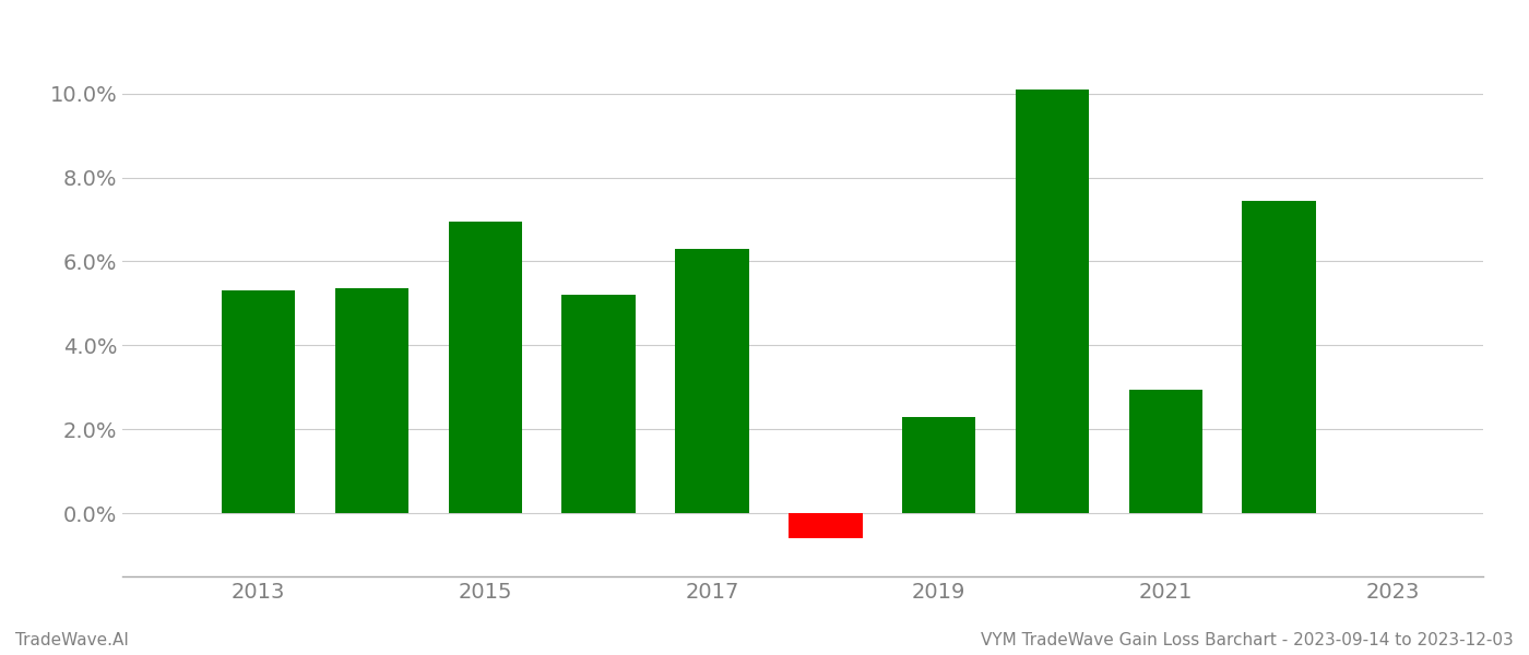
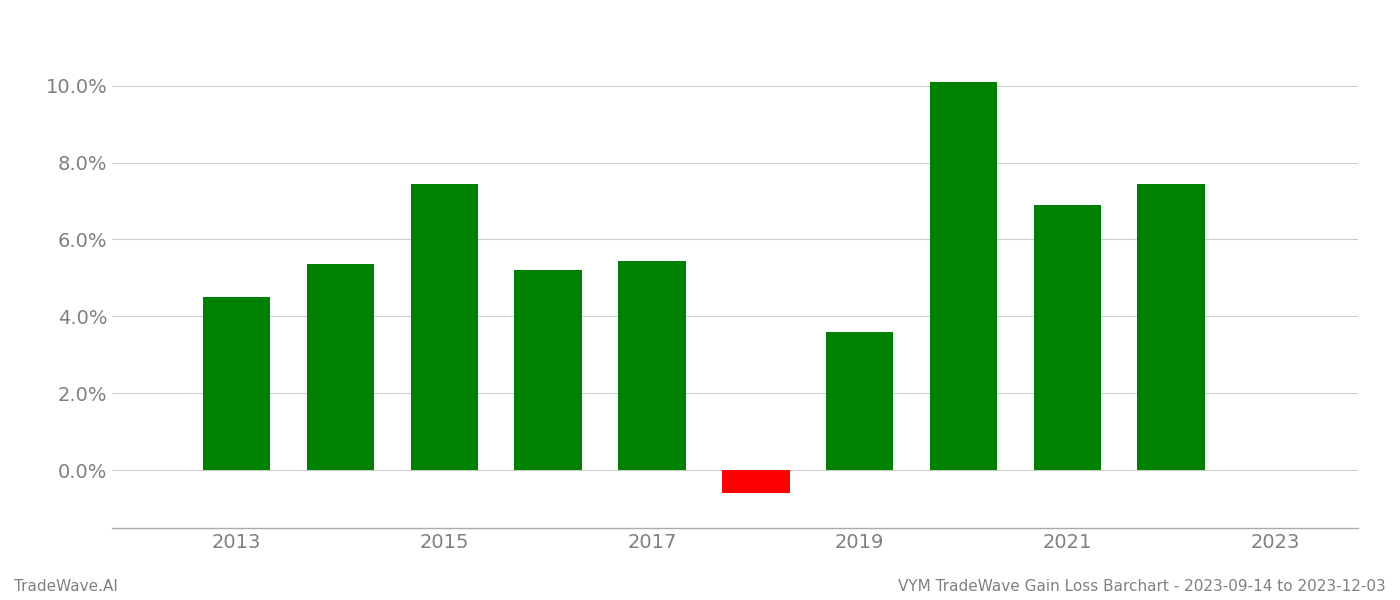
2013: 5.30% -> 4.50%
2015: 6.95% -> 7.45%
2017: 6.30% -> 5.45%
2019: 2.30% -> 3.60%
2021: 2.95% -> 6.90%
